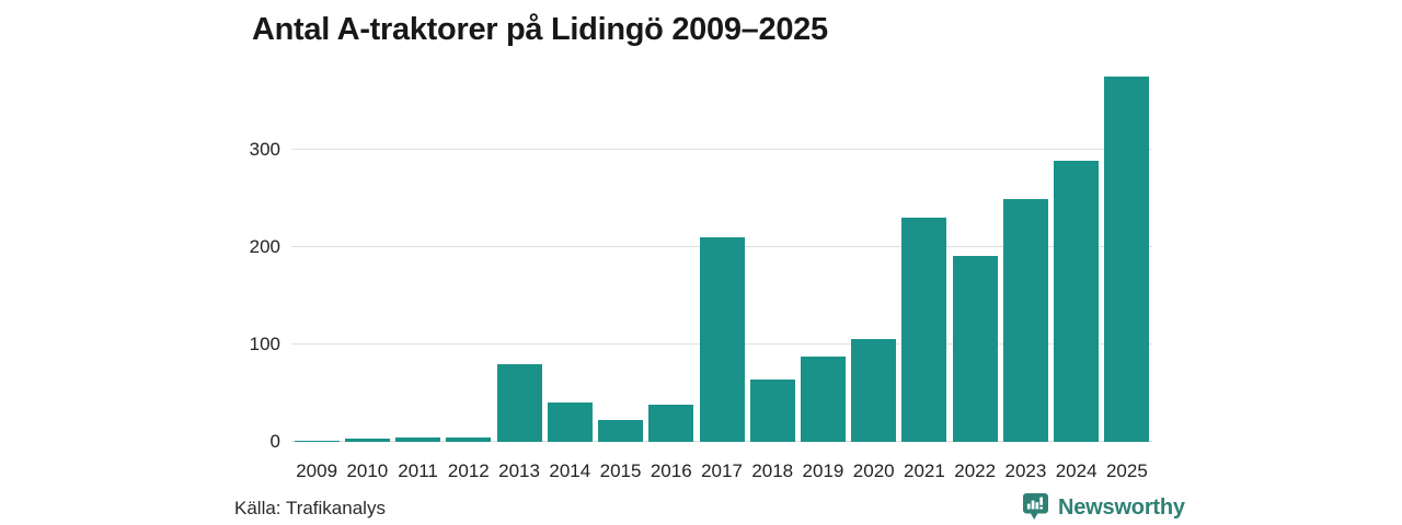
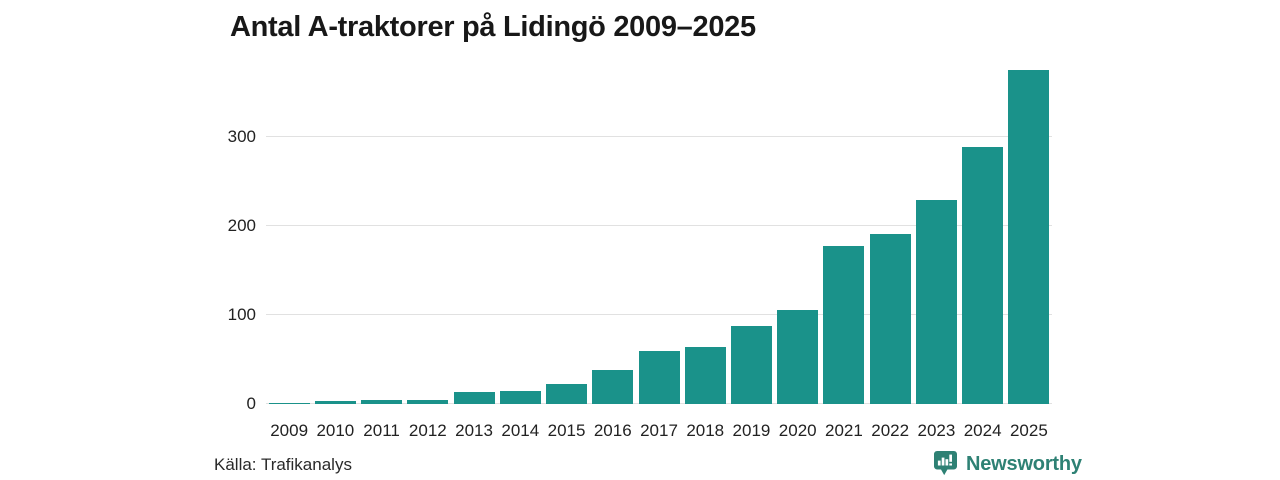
2013: 80 -> 10
2014: 40 -> 20
2017: 210 -> 60
2021: 230 -> 180
2023: 250 -> 230
